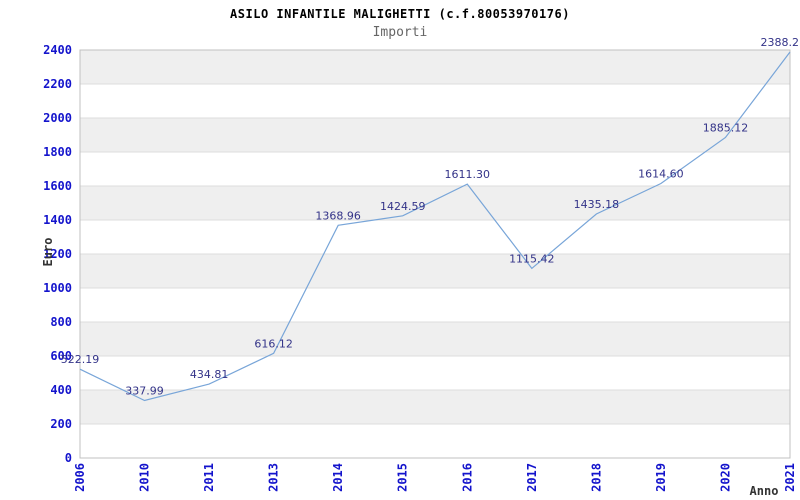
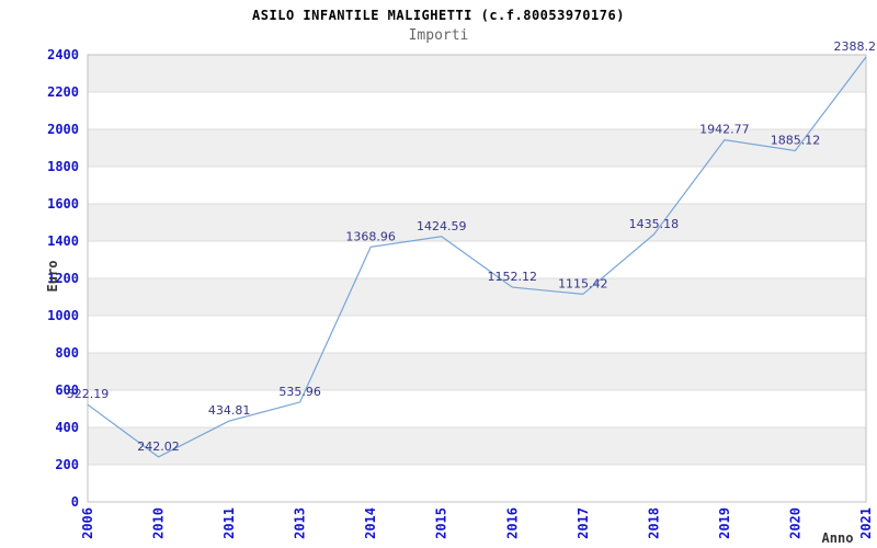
2010: 337.99 -> 242.02
2013: 616.12 -> 535.96
2016: 1611.30 -> 1152.12
2019: 1614.60 -> 1942.77
